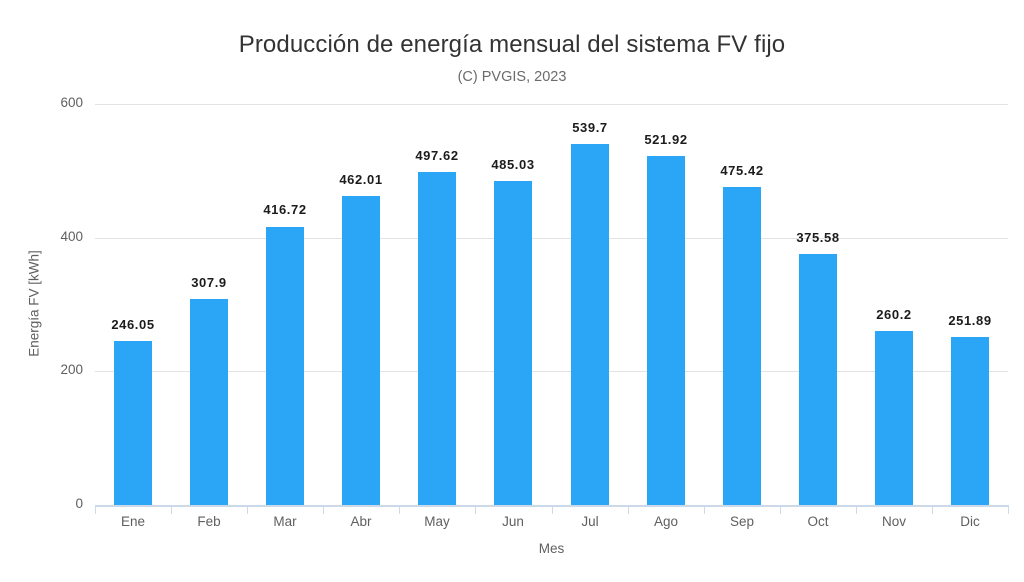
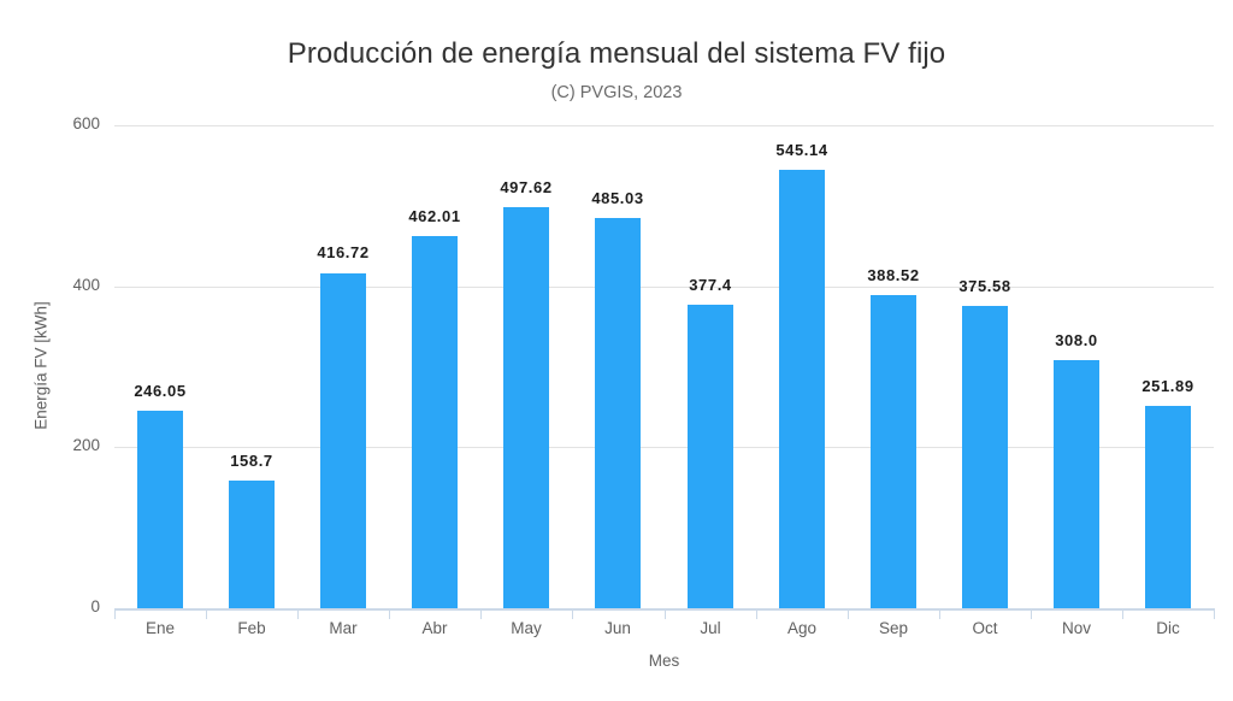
Feb: 307.9 -> 158.7
Jul: 539.7 -> 377.4
Ago: 521.92 -> 545.14
Sep: 475.42 -> 388.52
Nov: 260.2 -> 308.0
